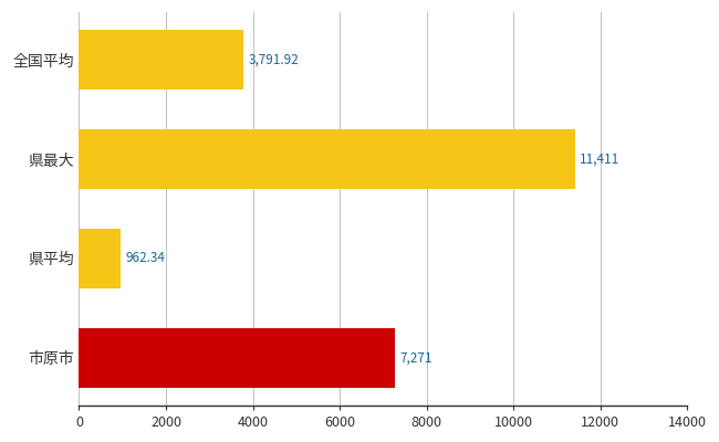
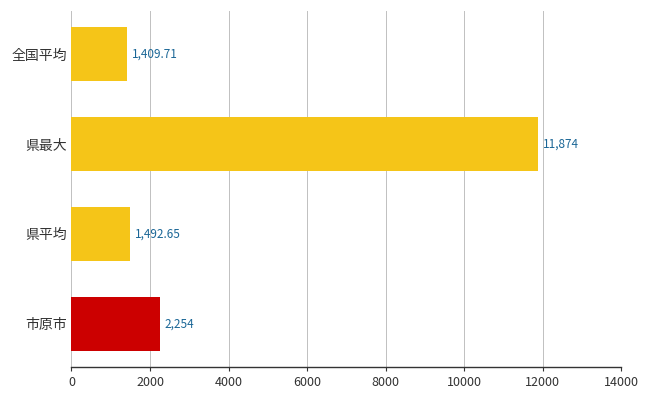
全国平均: 3,791.92 -> 1,409.71
県最大: 11,411 -> 11,874
県平均: 962.34 -> 1,492.65
市原市: 7,271 -> 2,254
